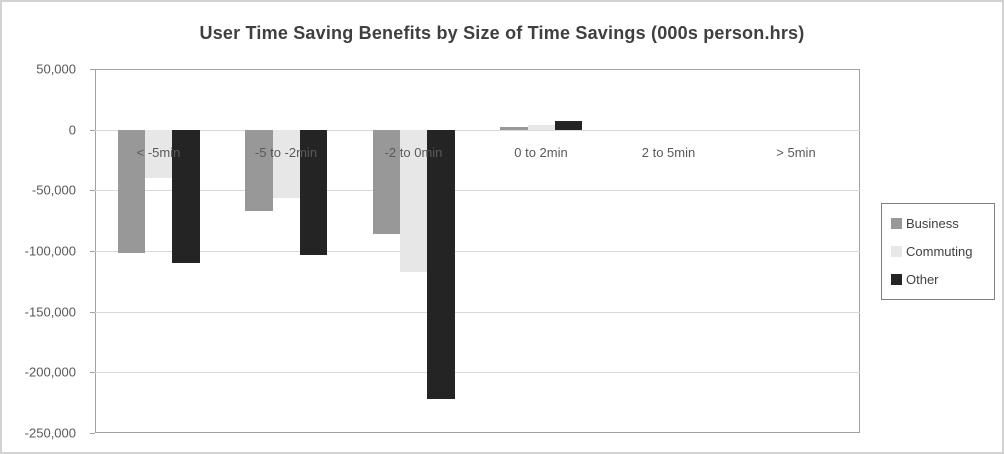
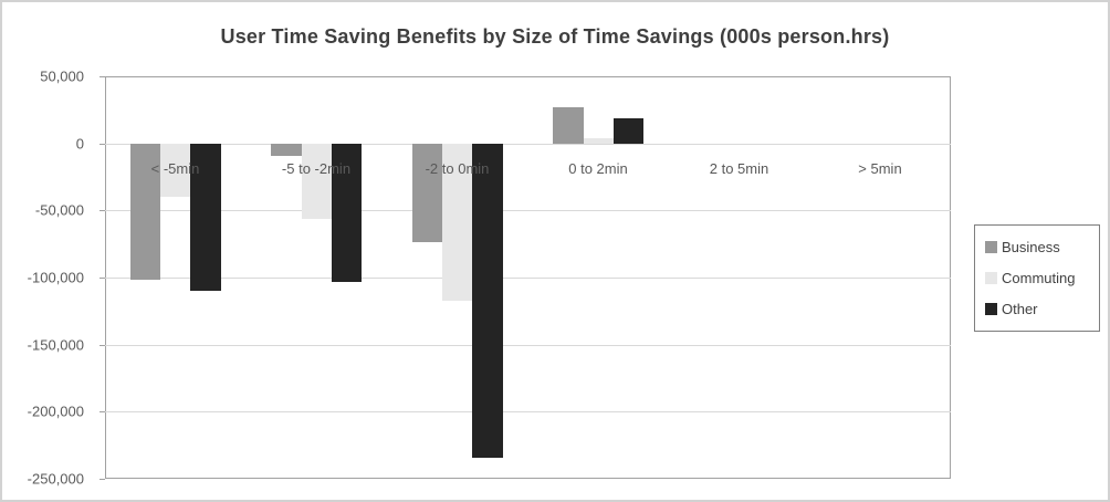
Business/-5 to -2min: -67000 -> -9000
Business/-2 to 0min: -86000 -> -74000
Other/-2 to 0min: -222000 -> -234000
Business/0 to 2min: 2000 -> 27000
Other/0 to 2min: 7000 -> 19000
